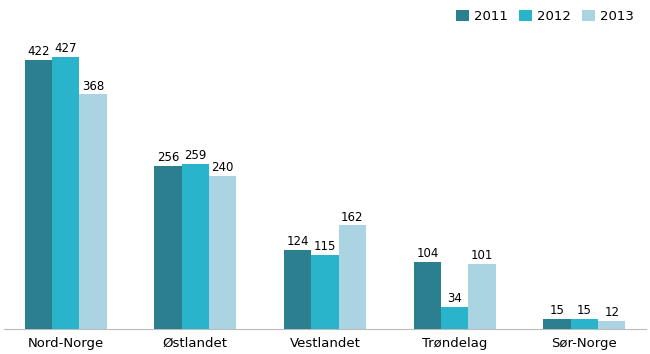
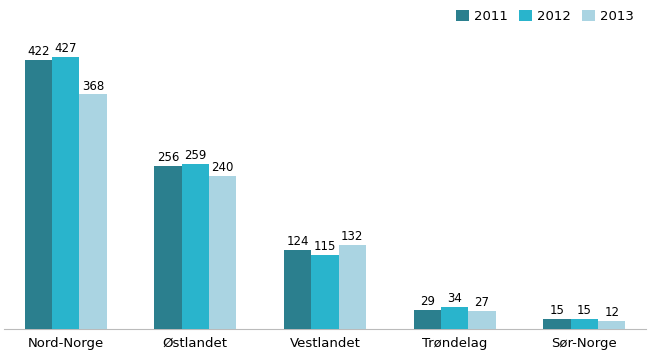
2013/Vestlandet: 162 -> 132
2011/Trøndelag: 104 -> 29
2013/Trøndelag: 101 -> 27
